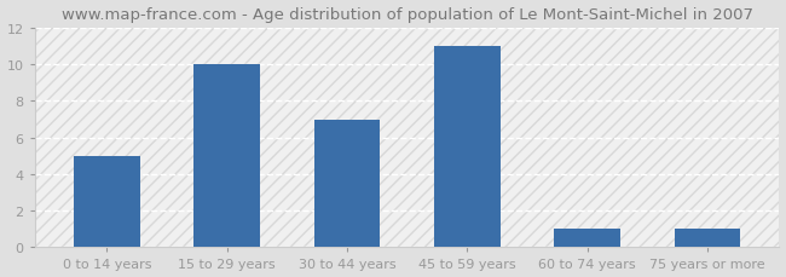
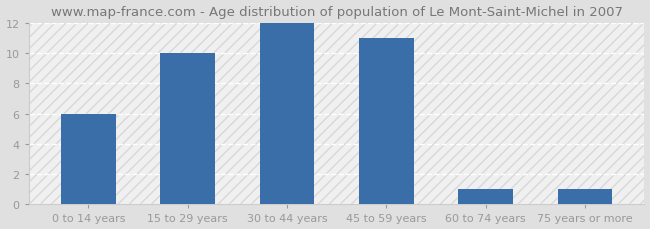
0 to 14 years: 5 -> 6
30 to 44 years: 7 -> 12
